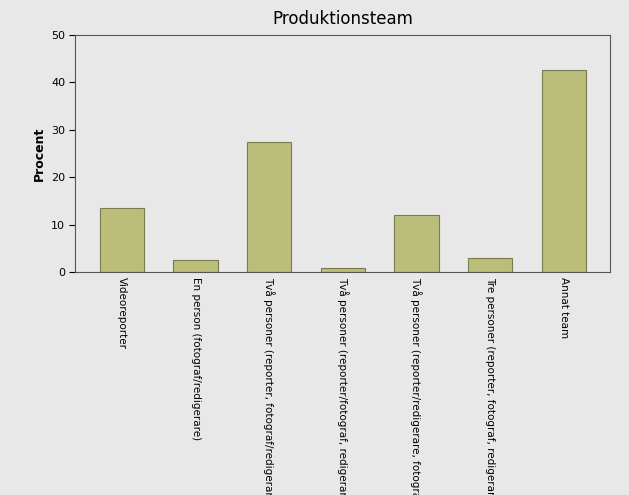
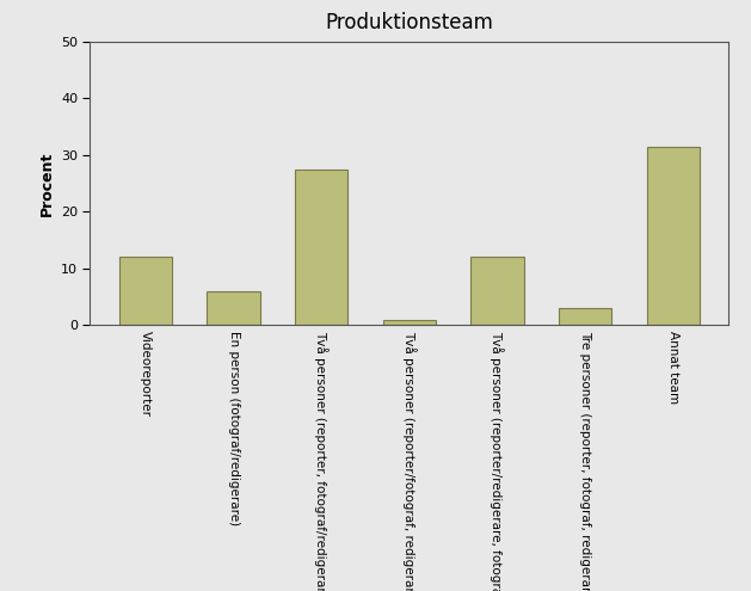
Videoreporter: 13.5 -> 12.0
En person (fotograf/redigerare): 2.5 -> 6.0
Annat team: 42.5 -> 31.5
